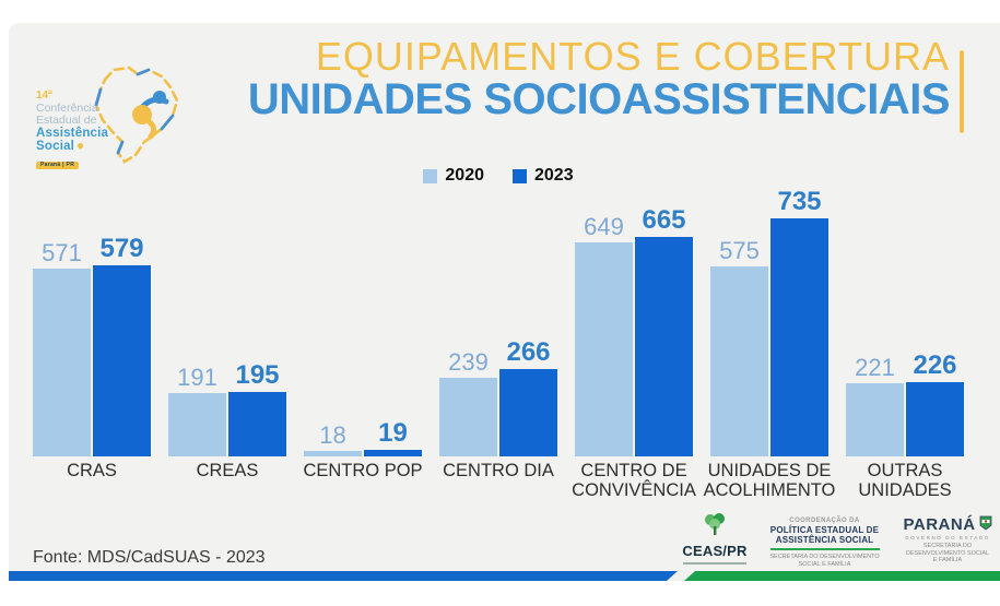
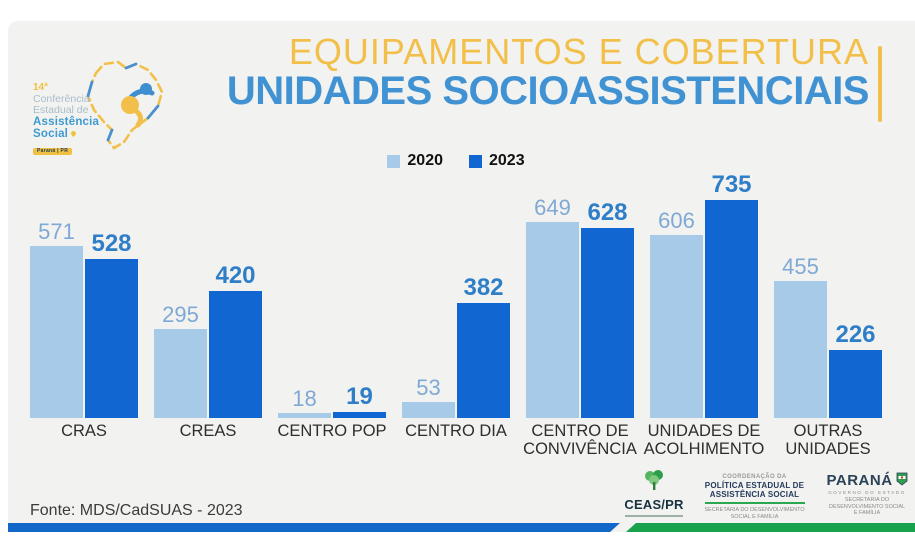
2023/CRAS: 579 -> 528
2020/CREAS: 191 -> 295
2023/CREAS: 195 -> 420
2020/CENTRO DIA: 239 -> 53
2023/CENTRO DIA: 266 -> 382
2023/CENTRO DE CONVIVÊNCIA: 665 -> 628
2020/UNIDADES DE ACOLHIMENTO: 575 -> 606
2020/OUTRAS UNIDADES: 221 -> 455
